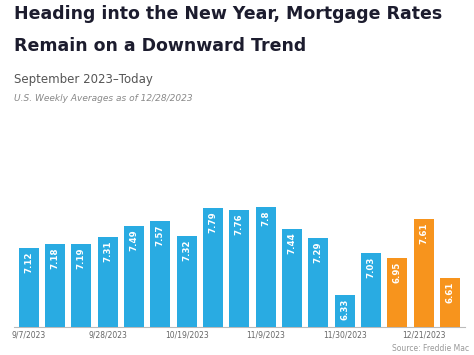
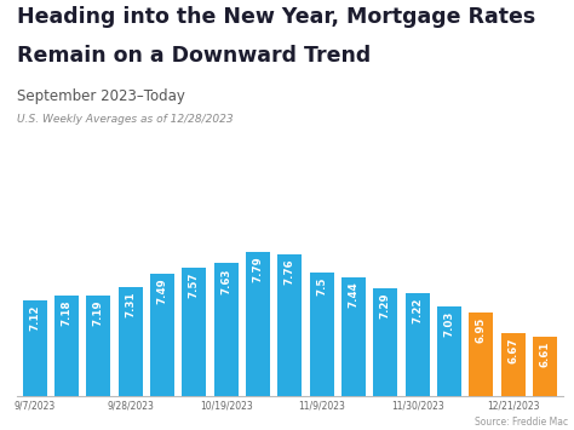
10/19/2023: 7.32 -> 7.63
11/9/2023: 7.8 -> 7.5
11/30/2023: 6.33 -> 7.22
12/21/2023: 7.61 -> 6.67
